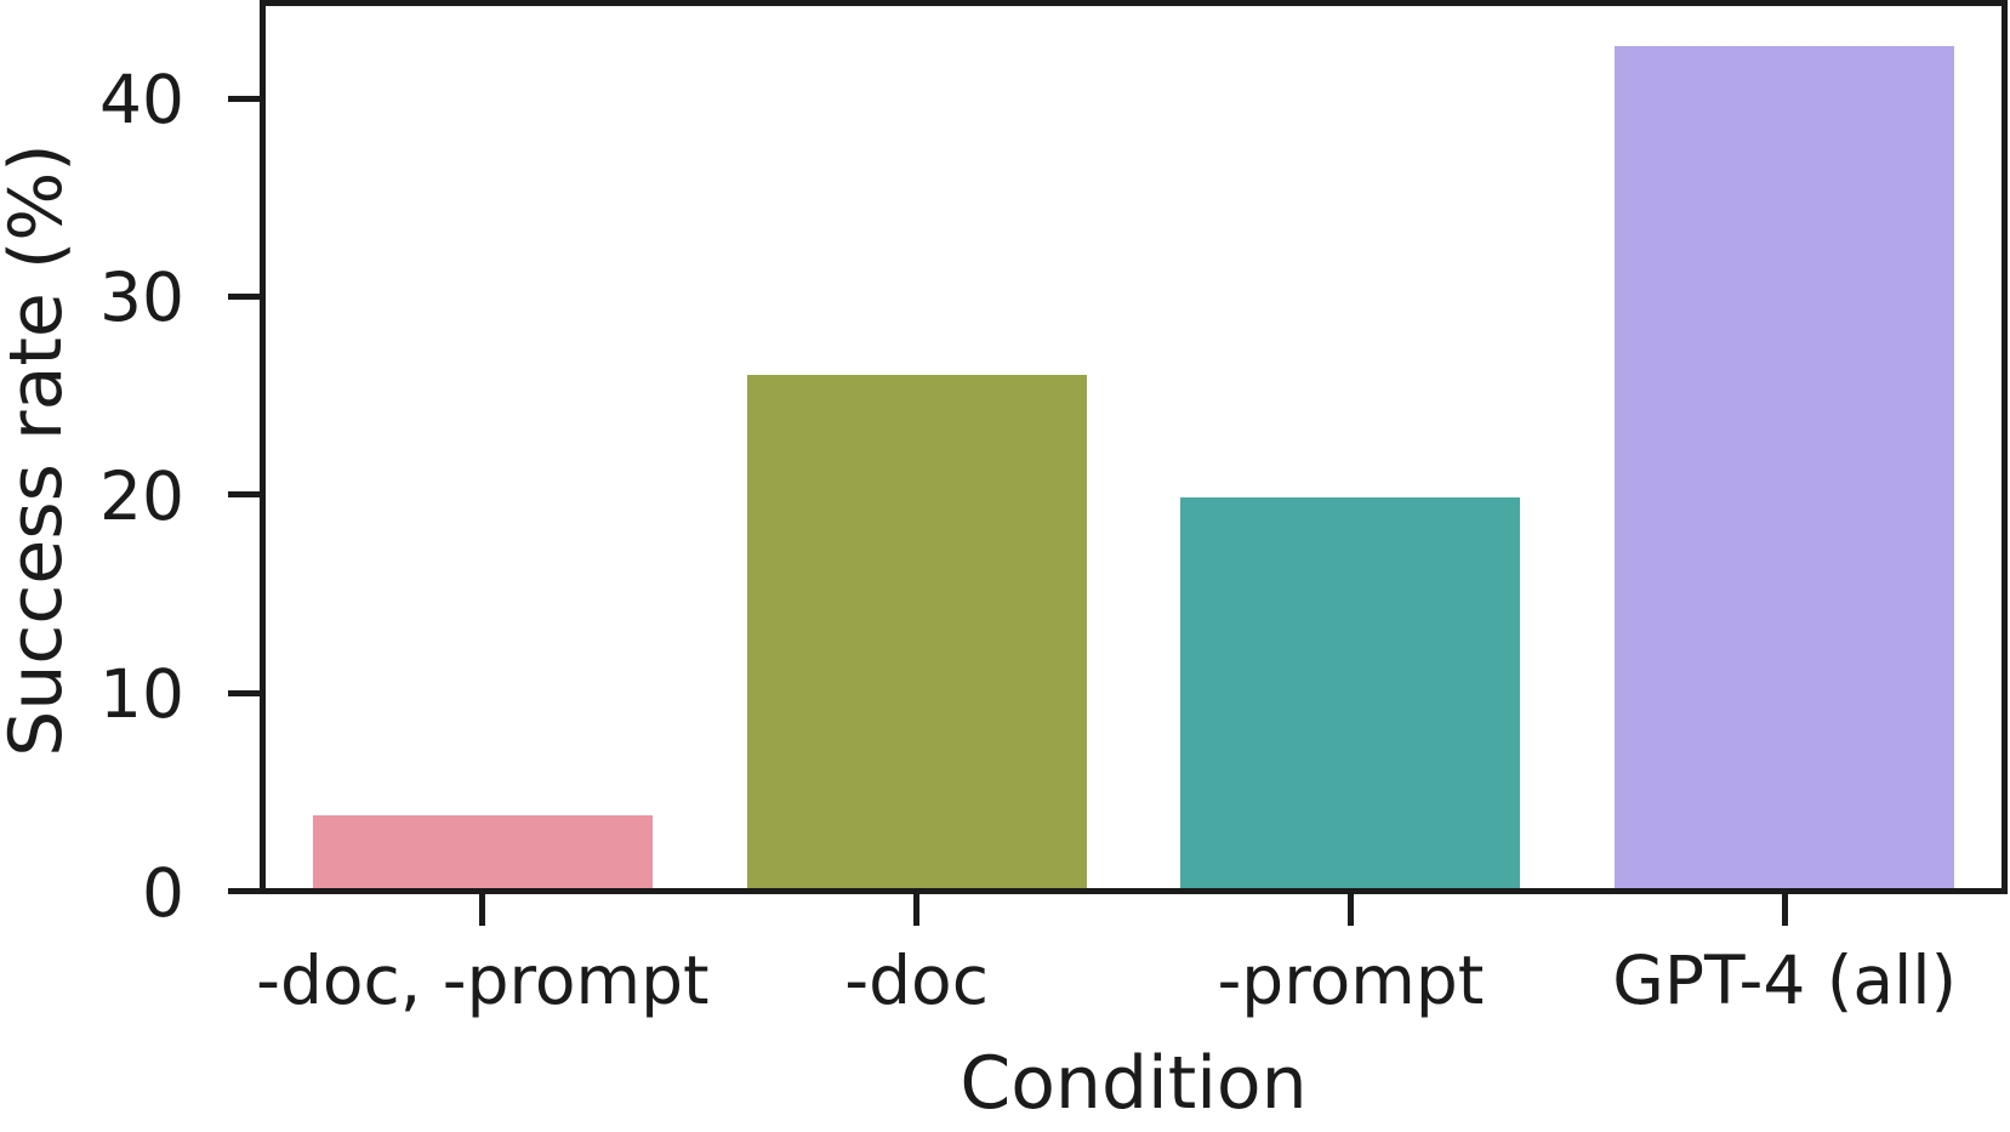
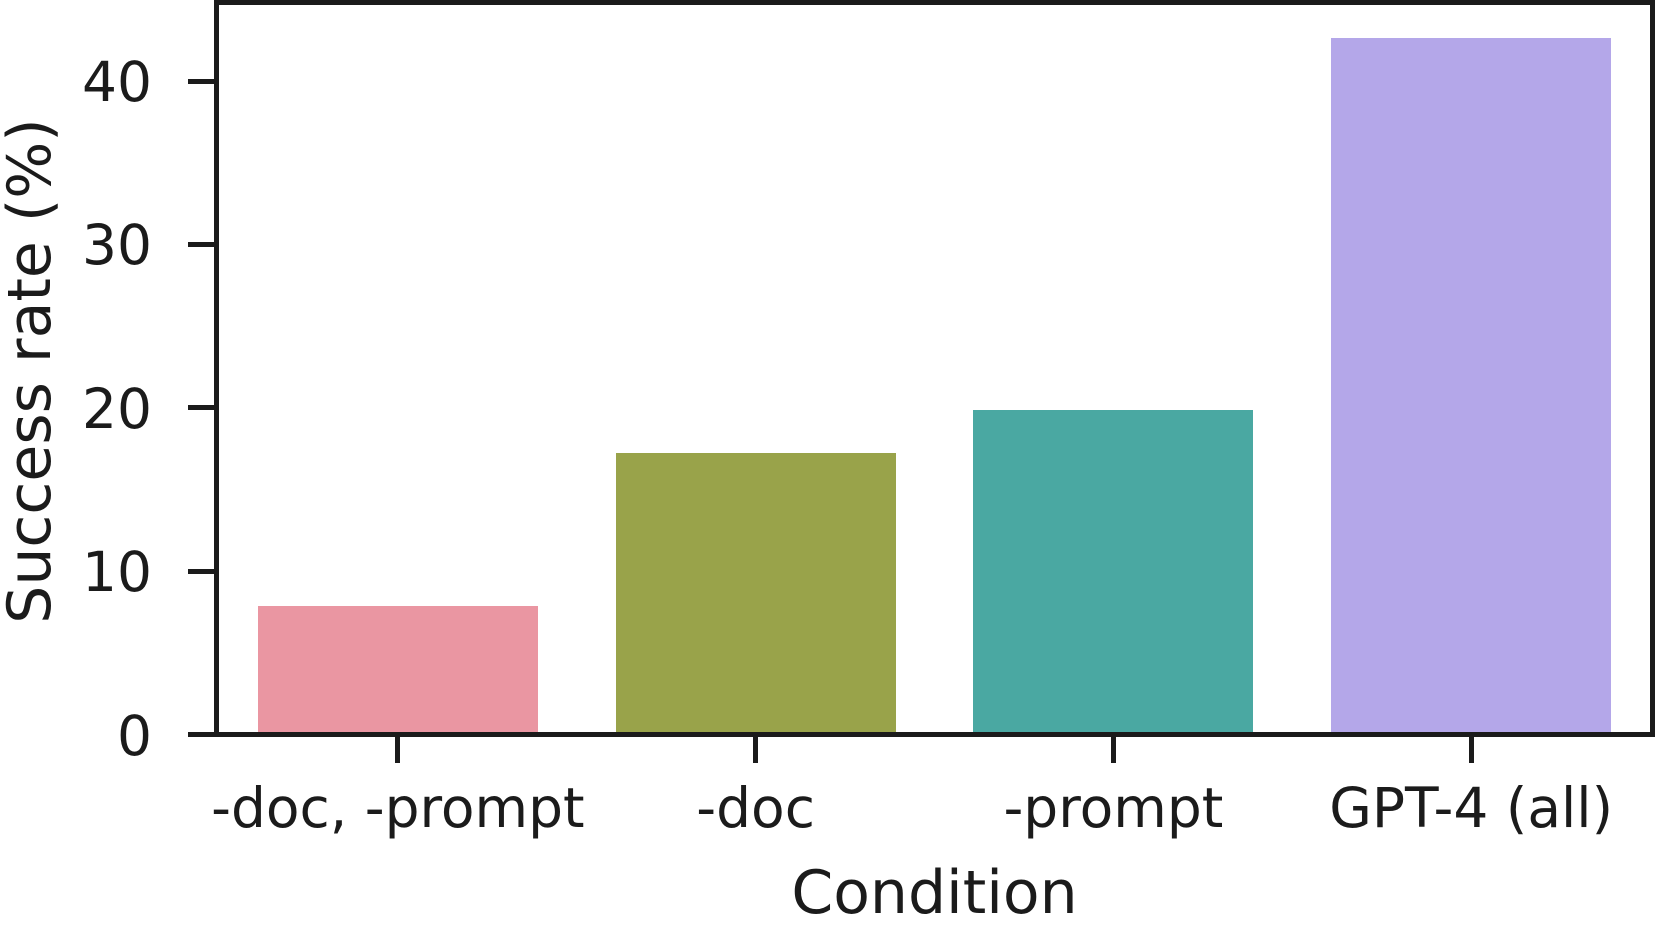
-doc, -prompt: 3.7 -> 7.7
-doc: 25.9 -> 17.1
